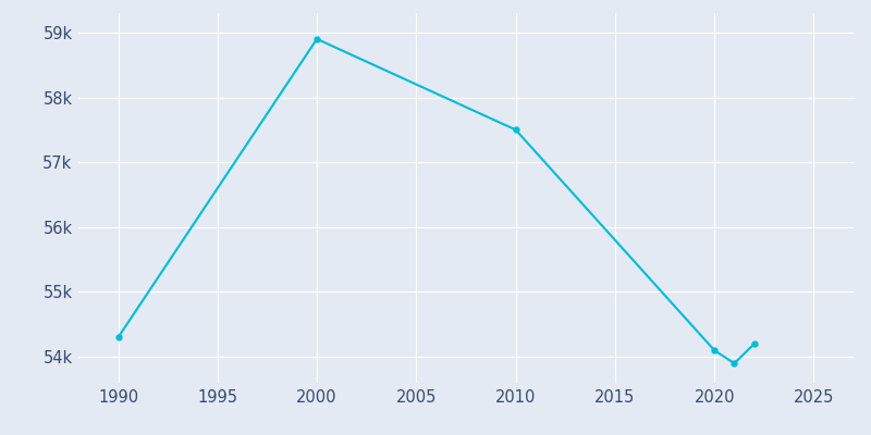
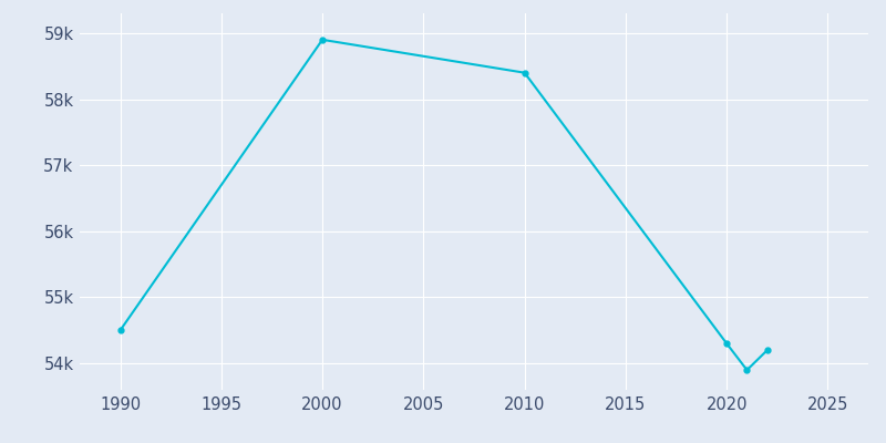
1990: 54.3k -> 54.5k
2010: 57.5k -> 58.4k
2020: 54.1k -> 54.3k
